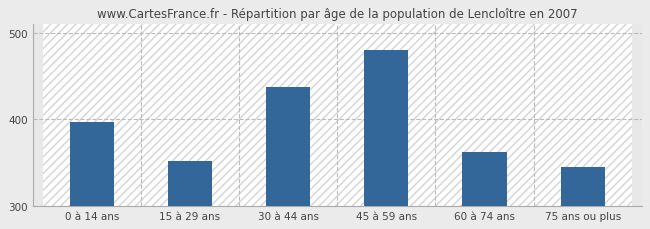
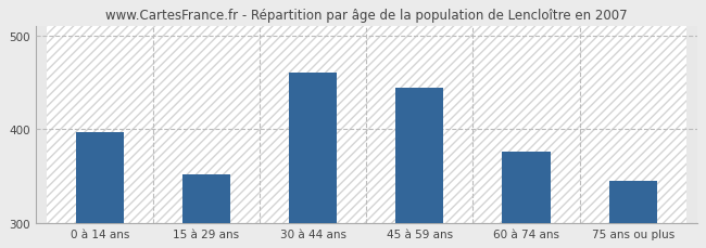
30 à 44 ans: 437 -> 460
45 à 59 ans: 480 -> 444
60 à 74 ans: 362 -> 376
